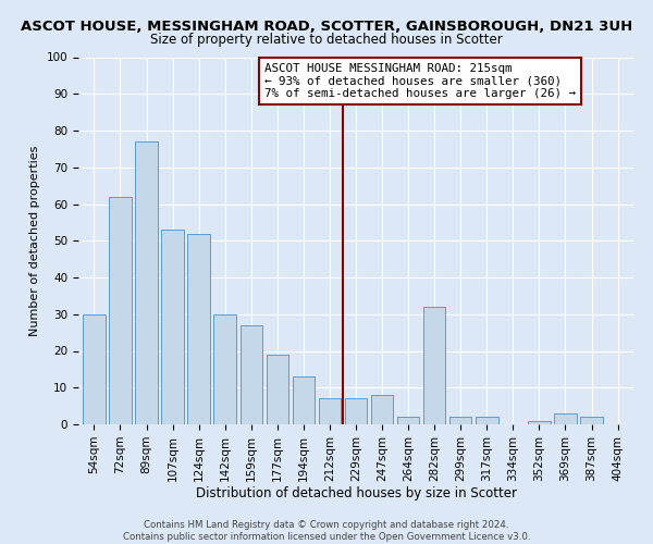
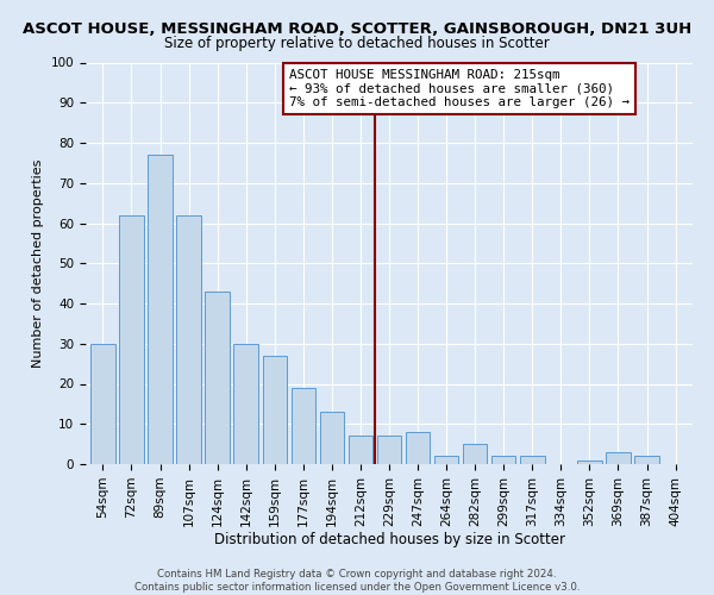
107sqm: 53 -> 62
124sqm: 52 -> 43
282sqm: 32 -> 5
